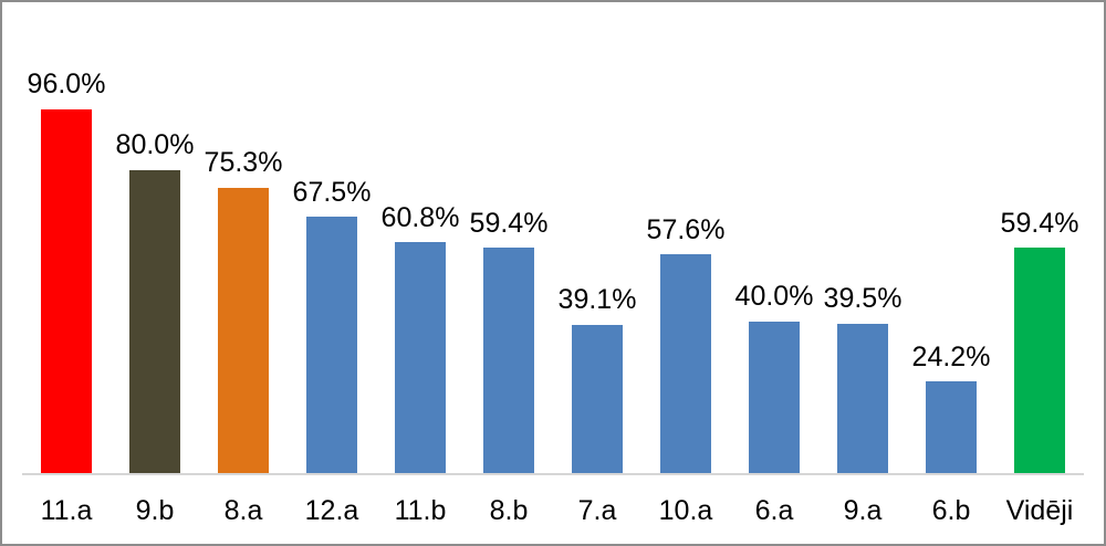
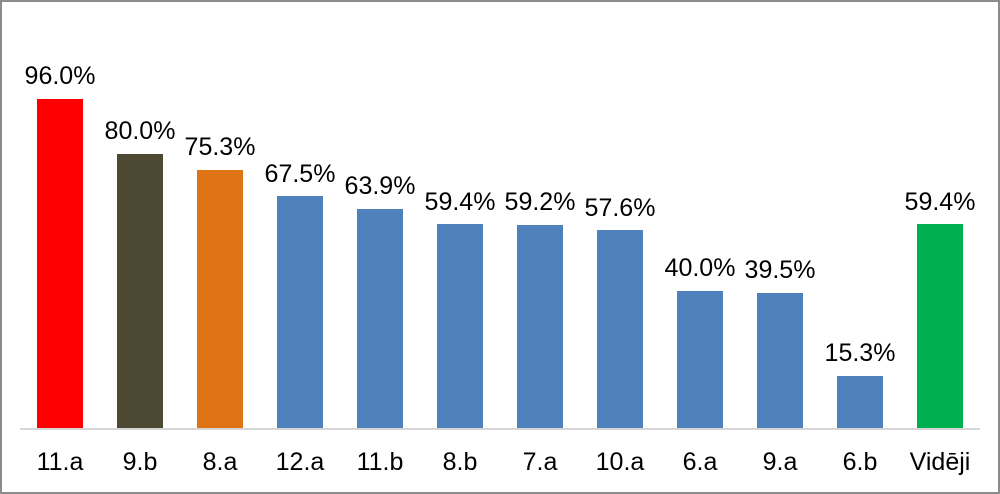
11.b: 60.8% -> 63.9%
7.a: 39.1% -> 59.2%
6.b: 24.2% -> 15.3%
